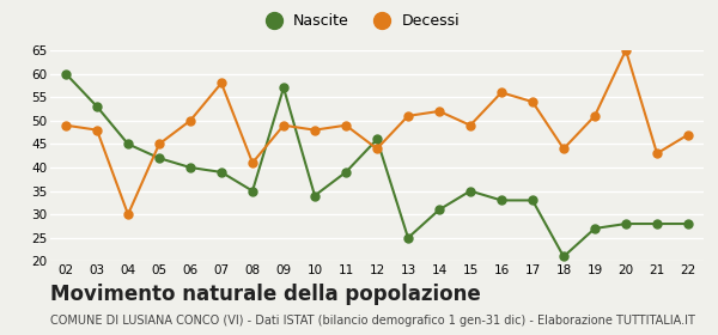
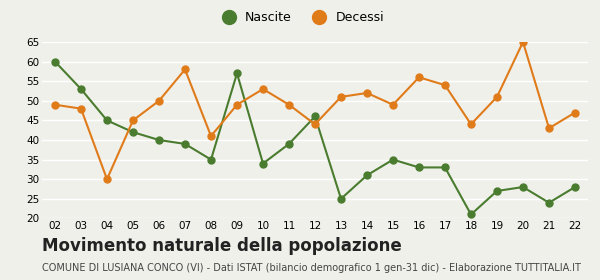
Decessi/10: 48 -> 53
Nascite/21: 28 -> 24
